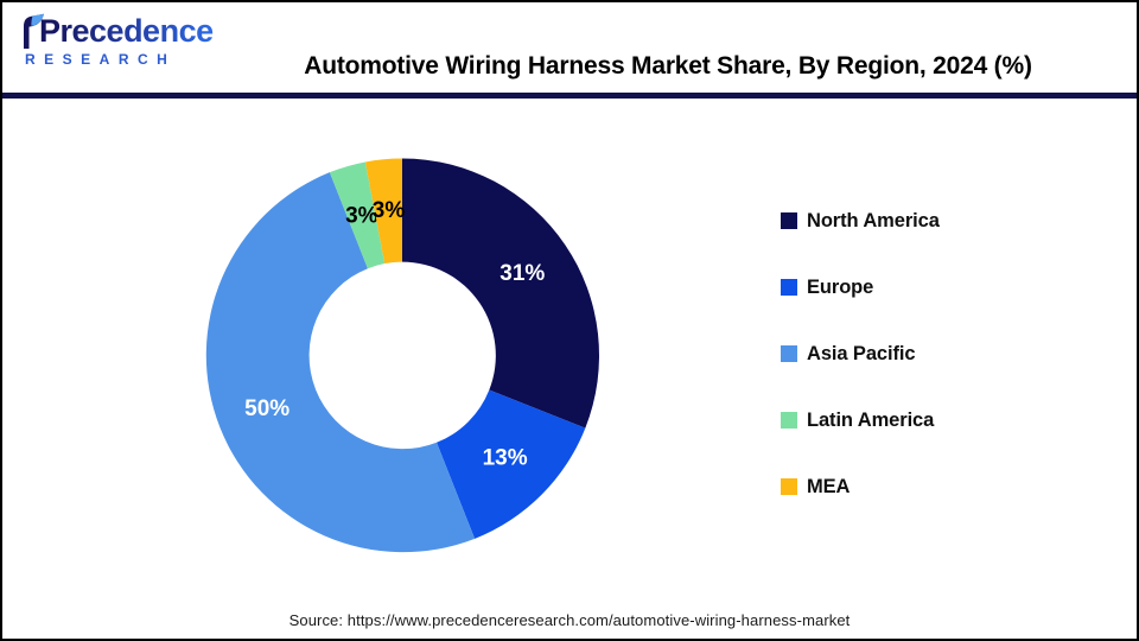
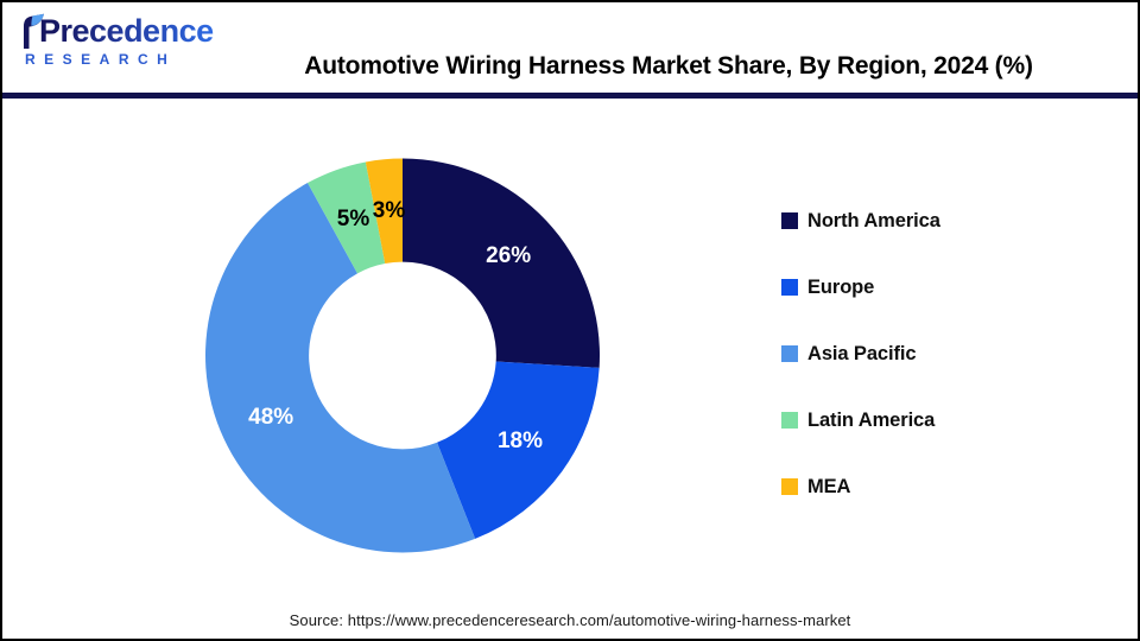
North America: 31% -> 26%
Europe: 13% -> 18%
Asia Pacific: 50% -> 48%
Latin America: 3% -> 5%
